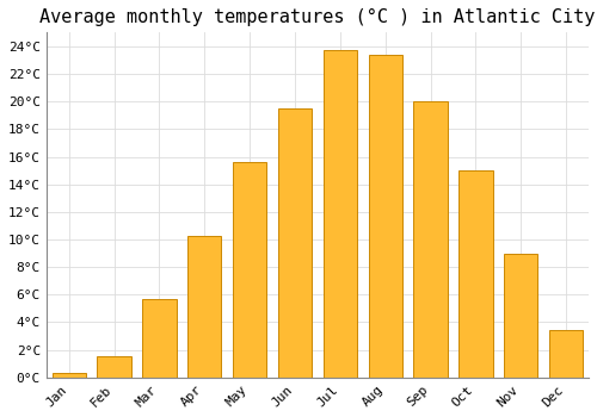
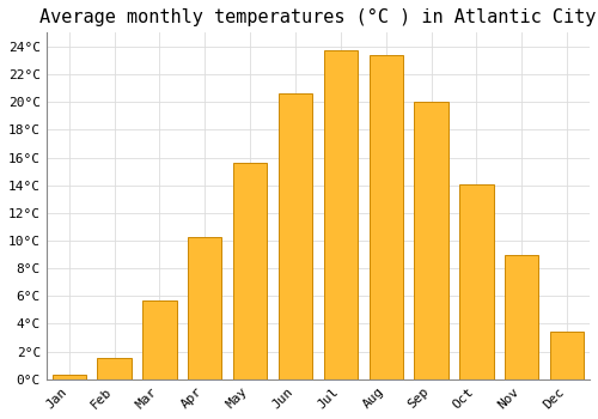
Jun: 19.5°C -> 20.6°C
Oct: 15.0°C -> 14.1°C
